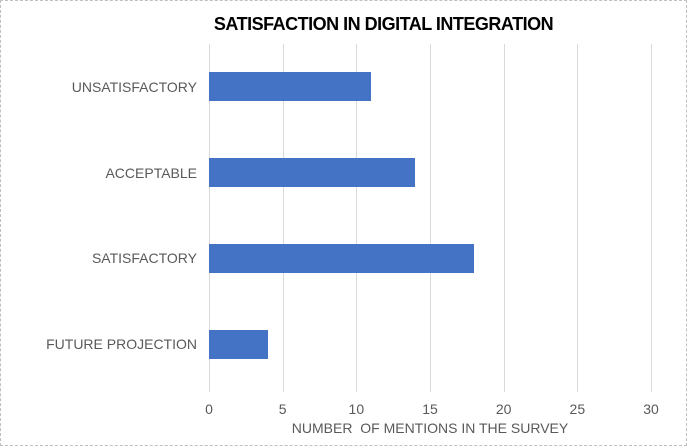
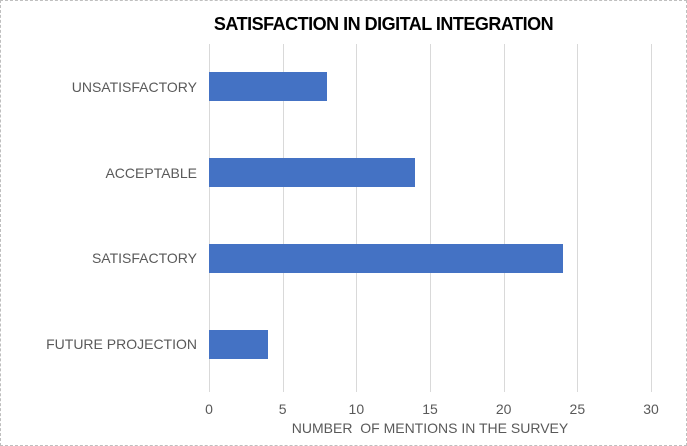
UNSATISFACTORY: 11 -> 8
SATISFACTORY: 18 -> 24
